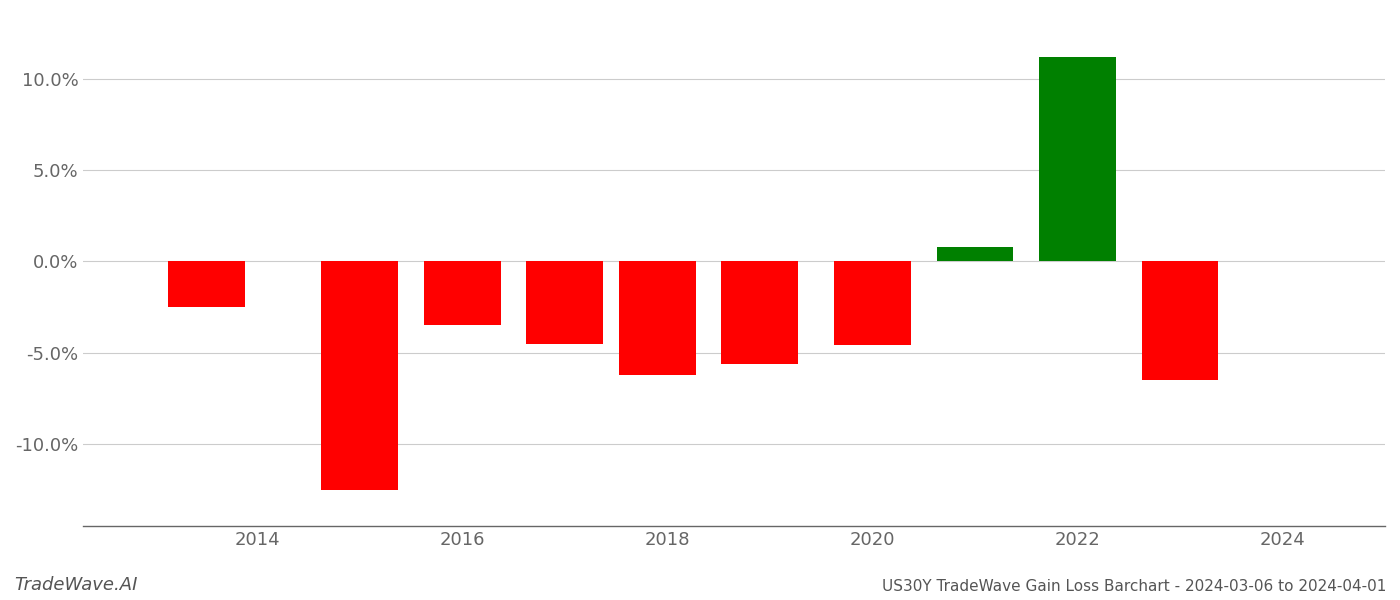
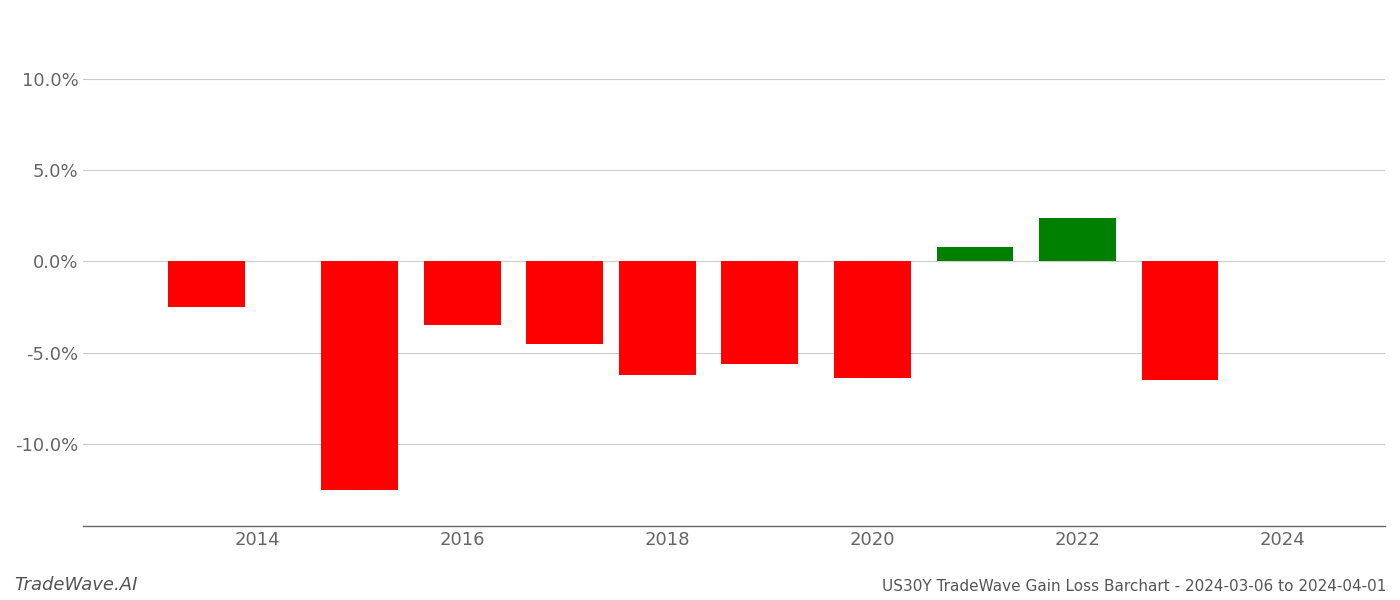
2020: -4.6% -> -6.4%
2022: 11.2% -> 2.4%
